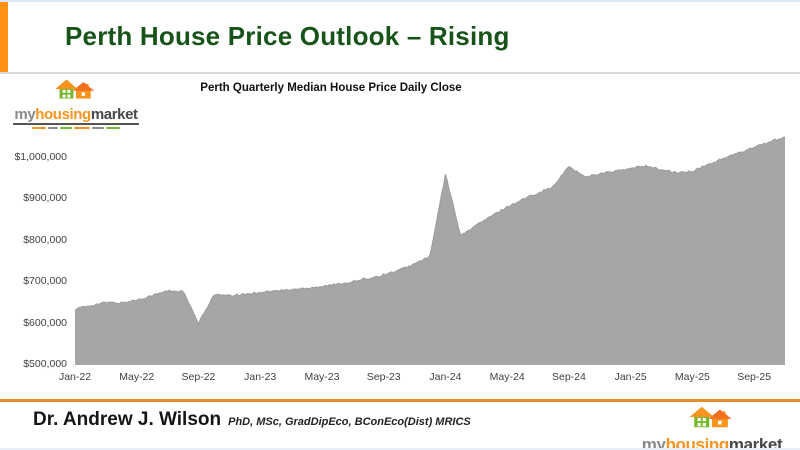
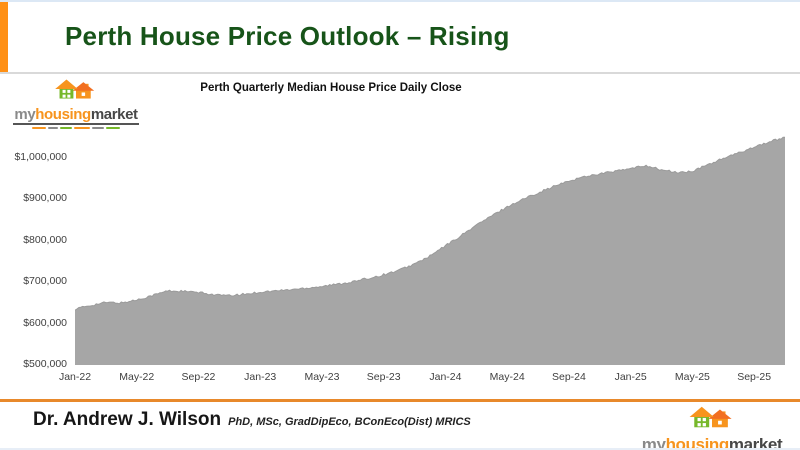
Sep-22: $600000 -> $680000
Jan-24: $960000 -> $790000
Sep-24: $980000 -> $940000
